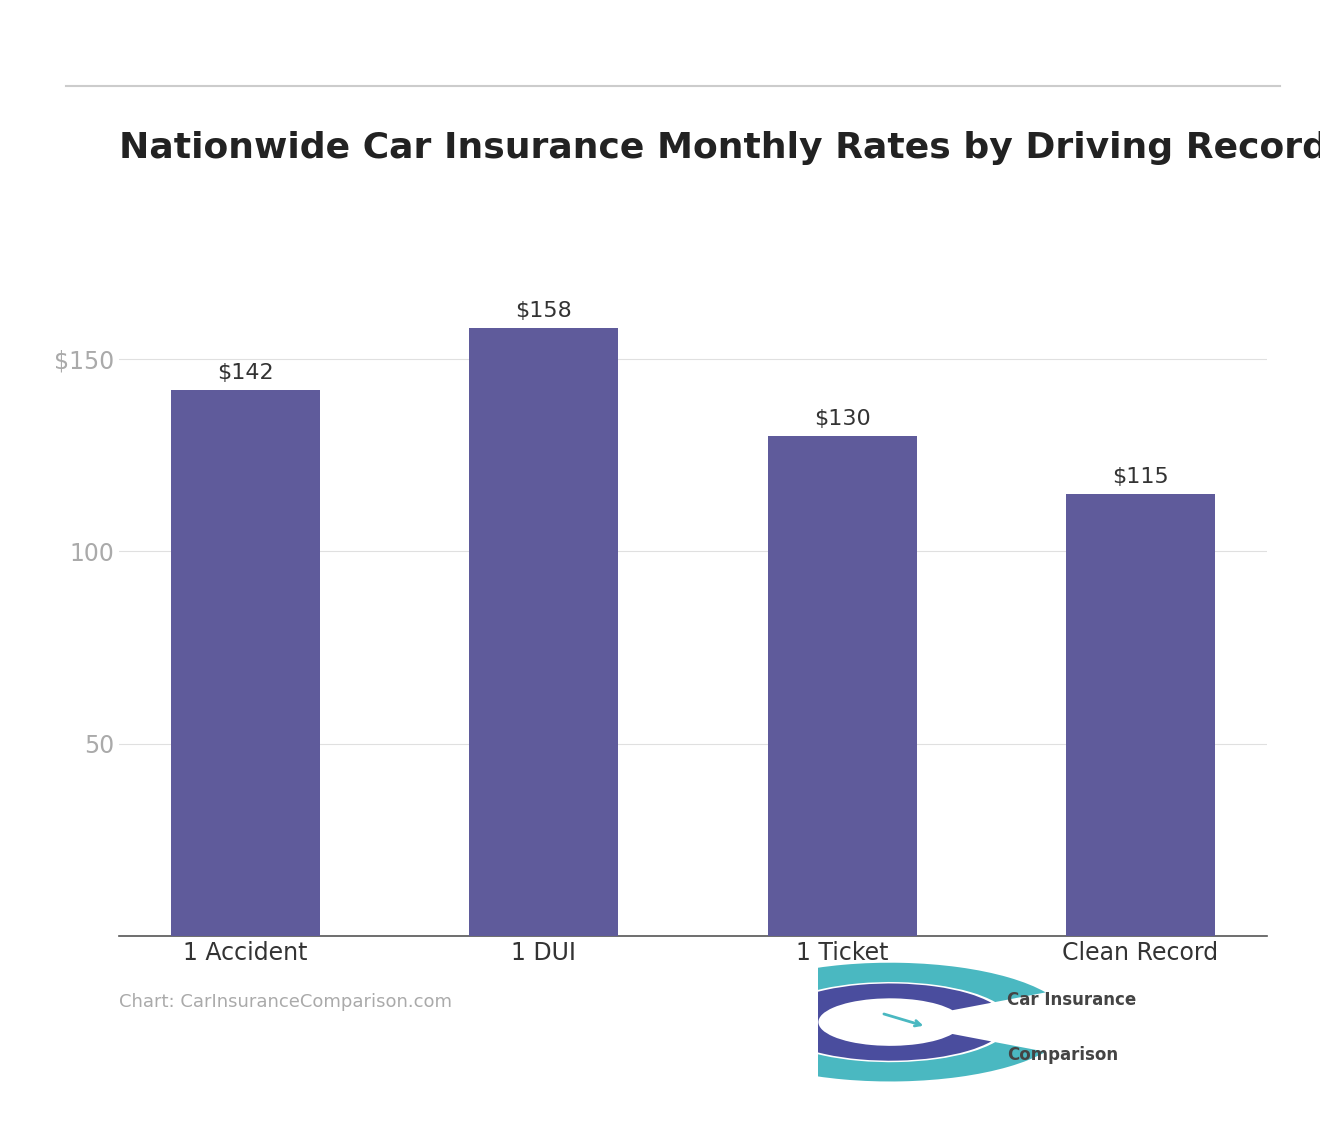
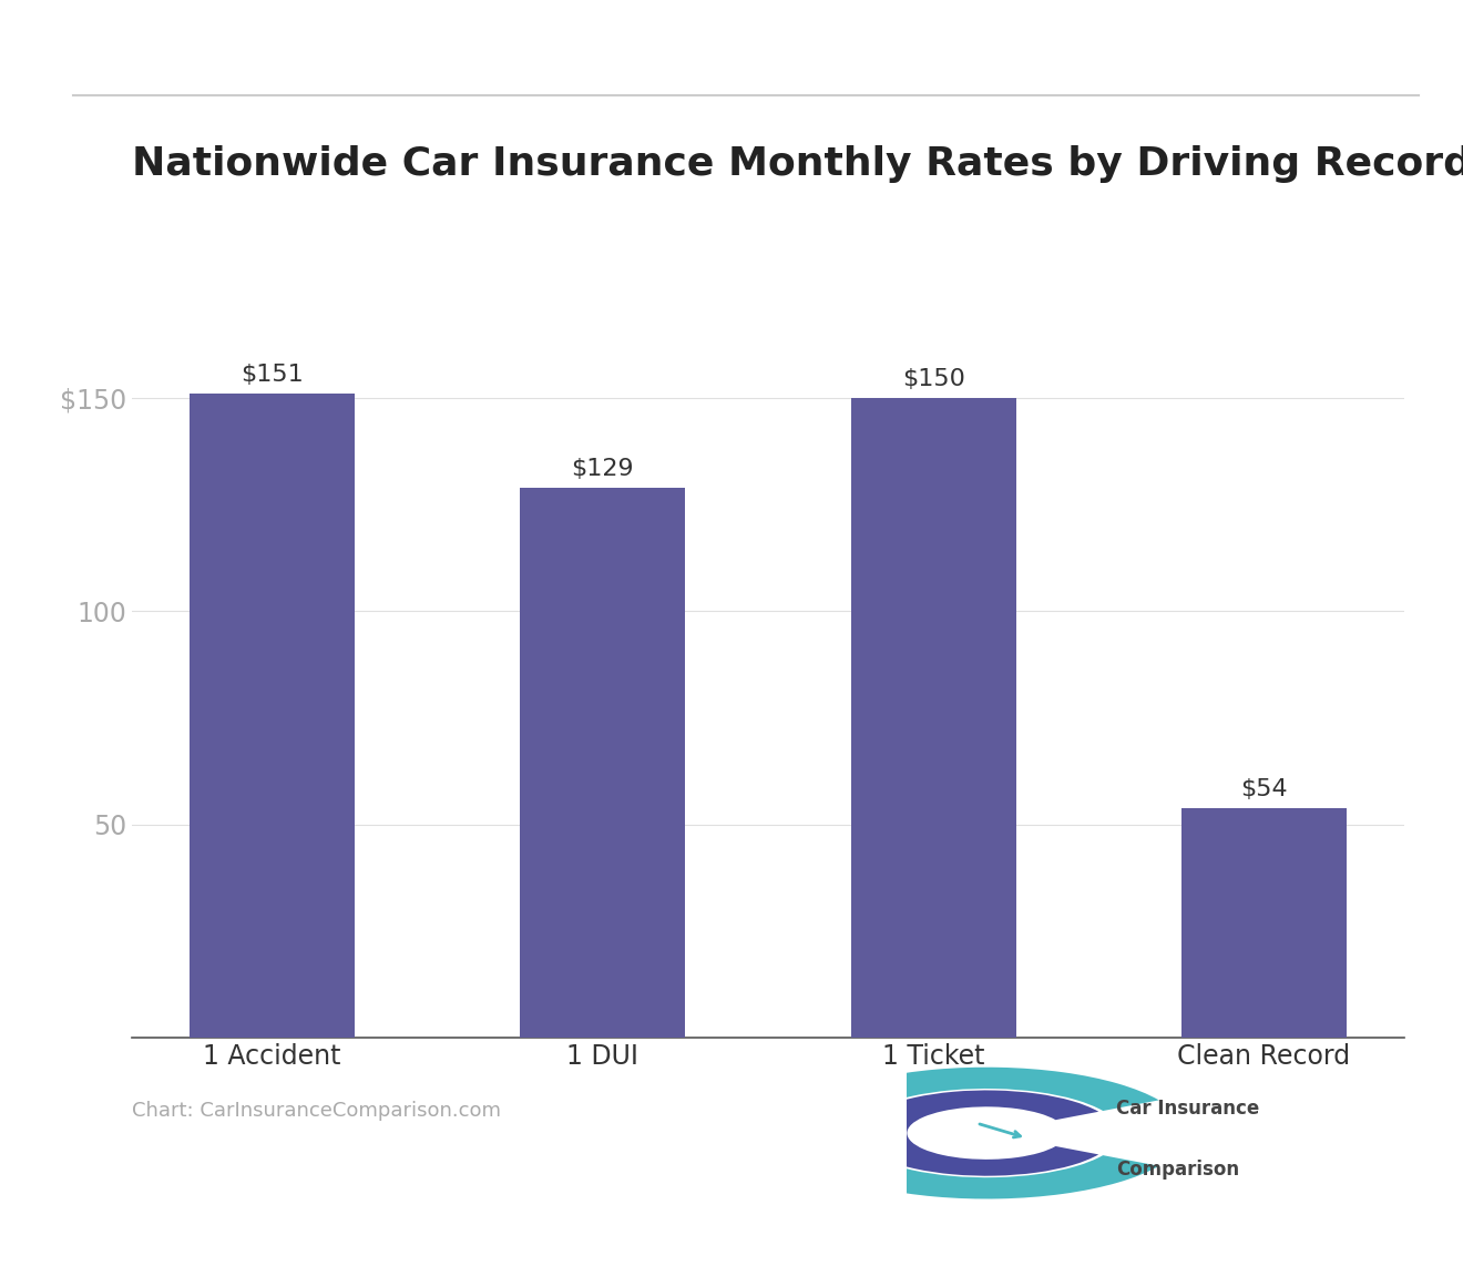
1 Accident: $142 -> $151
1 DUI: $158 -> $129
1 Ticket: $130 -> $150
Clean Record: $115 -> $54
